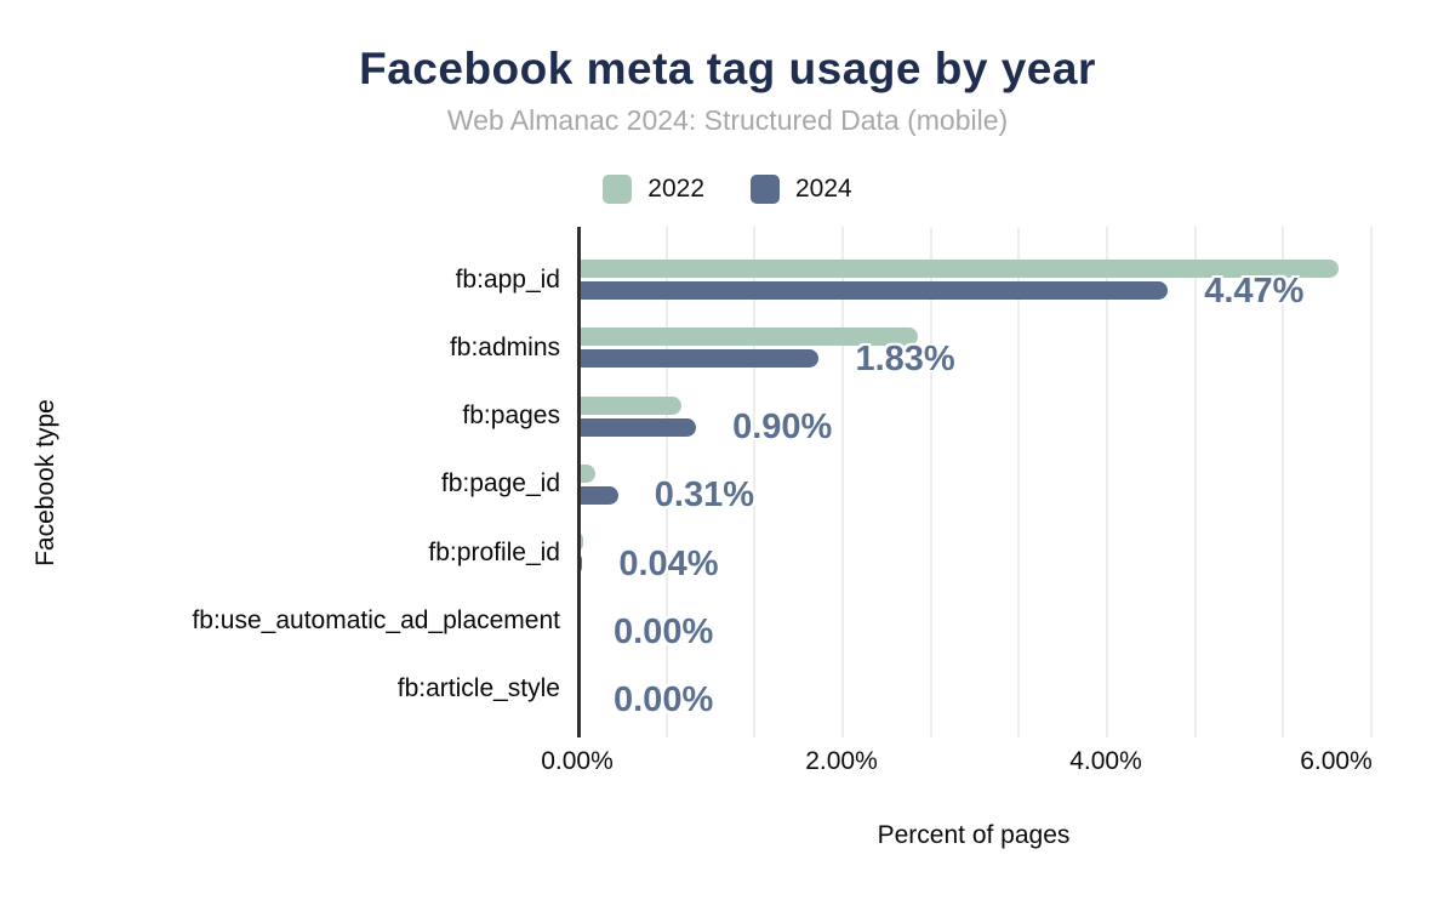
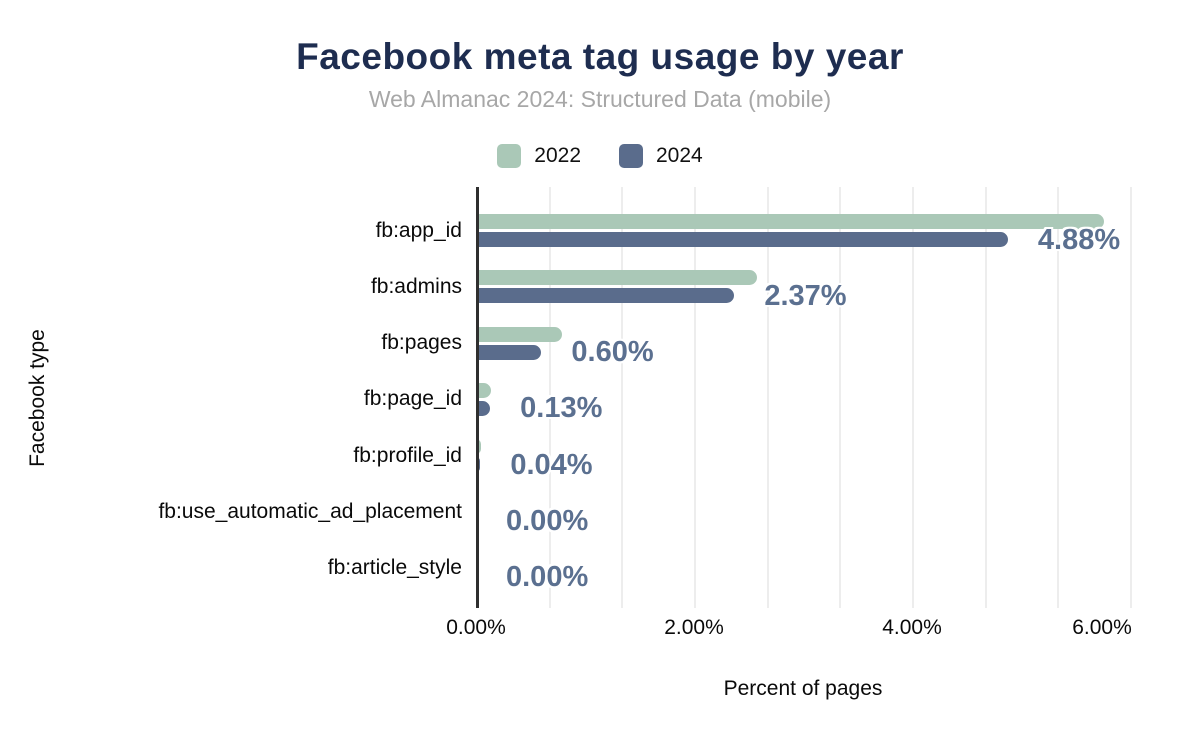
2024/fb:app_id: 4.47% -> 4.88%
2024/fb:admins: 1.83% -> 2.37%
2024/fb:pages: 0.90% -> 0.60%
2024/fb:page_id: 0.31% -> 0.13%
